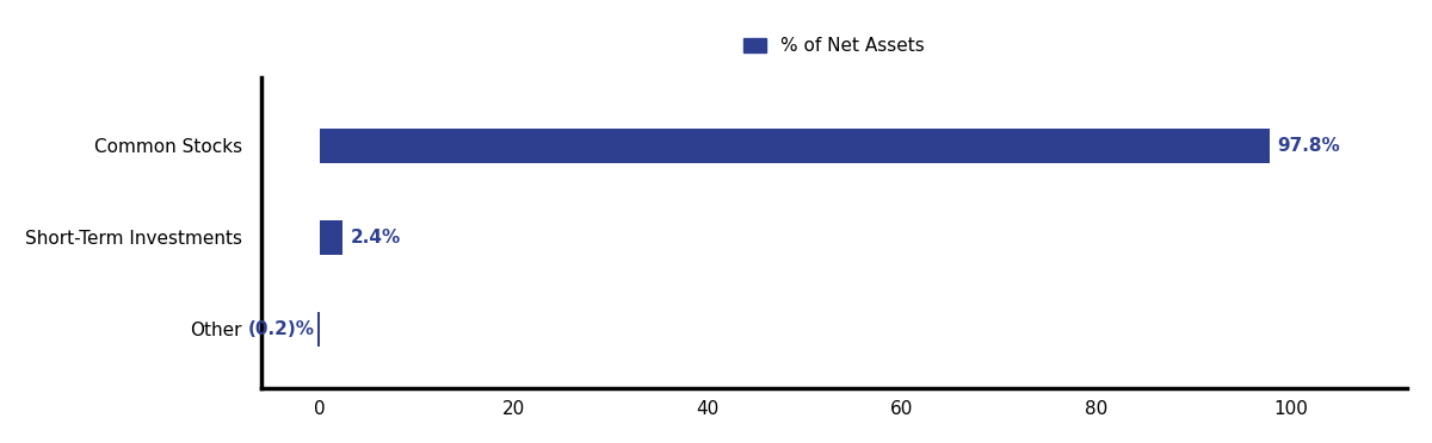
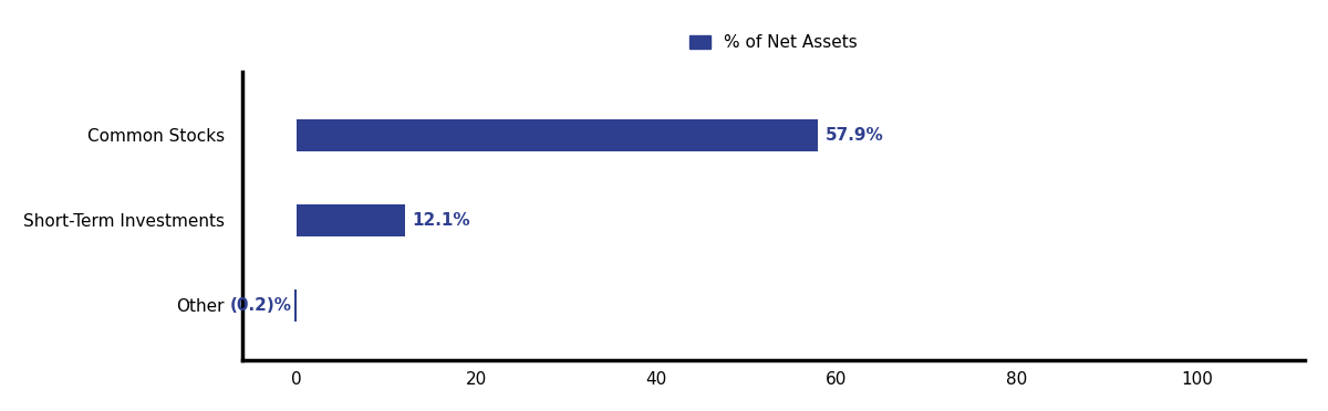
Common Stocks: 97.8% -> 57.9%
Short-Term Investments: 2.4% -> 12.1%
